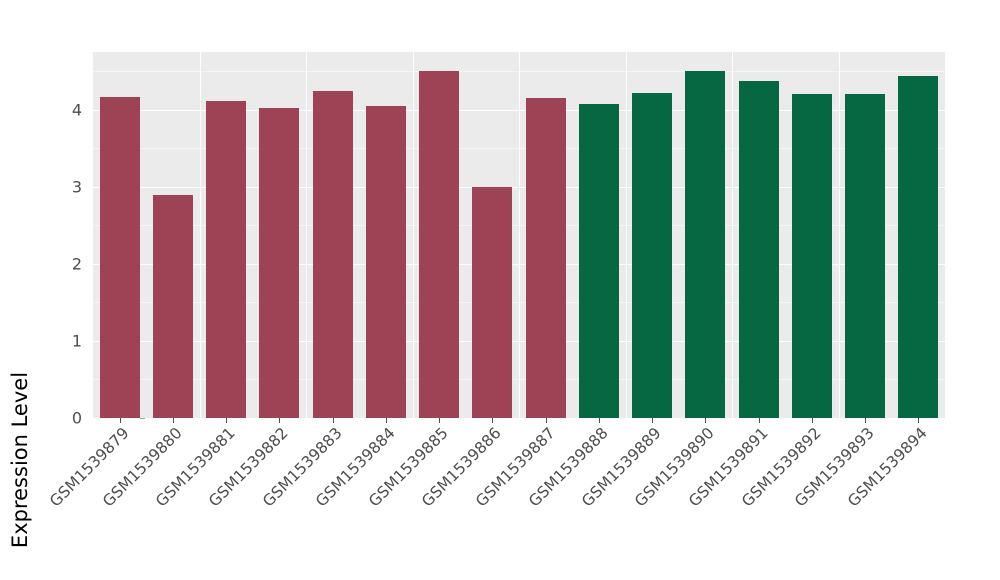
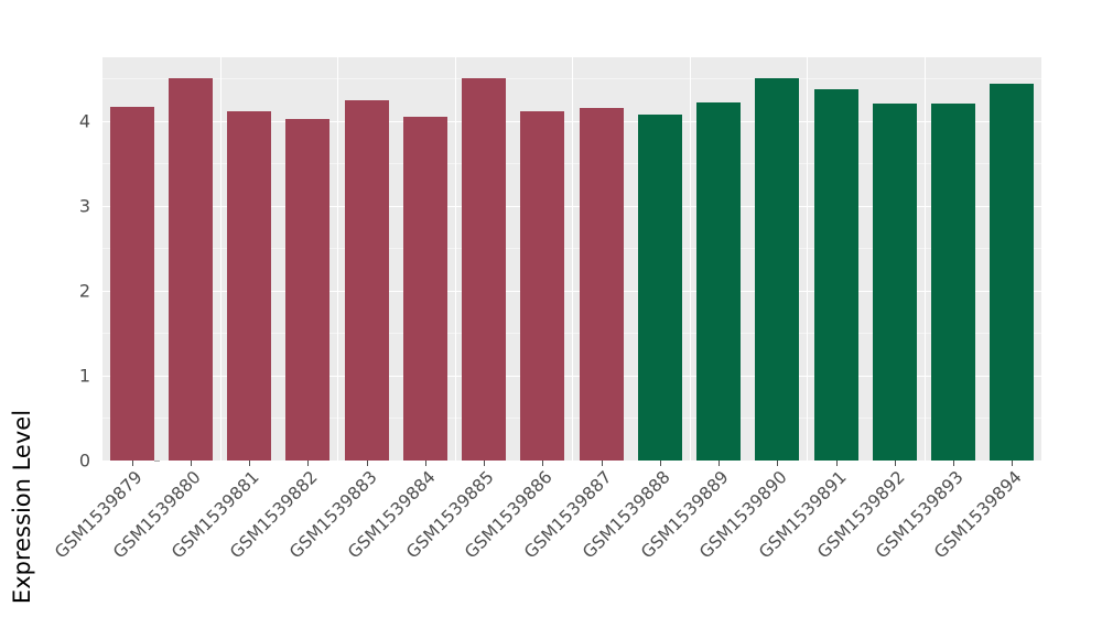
GSM1539880: 2.9 -> 4.5
GSM1539886: 3.0 -> 4.1
